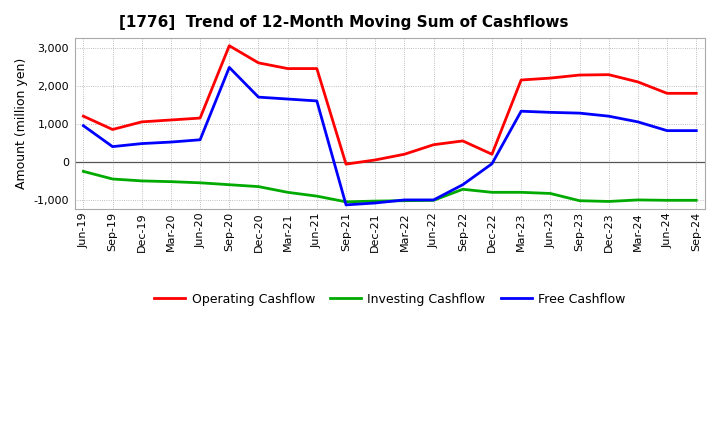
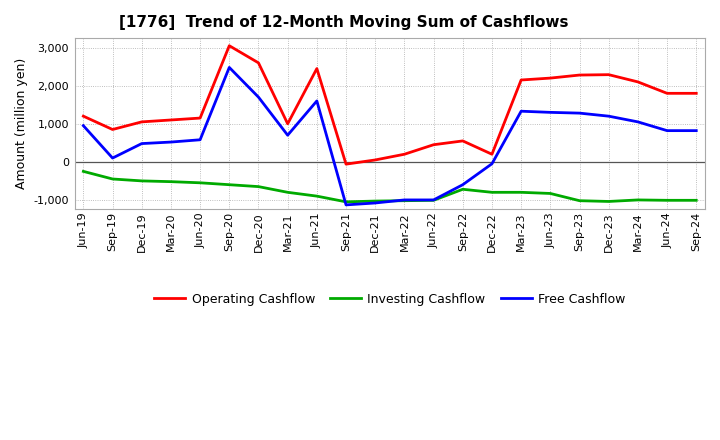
Free Cashflow/Sep-19: 400 -> 100
Operating Cashflow/Mar-21: 2,450 -> 1,000
Free Cashflow/Mar-21: 1,650 -> 700
